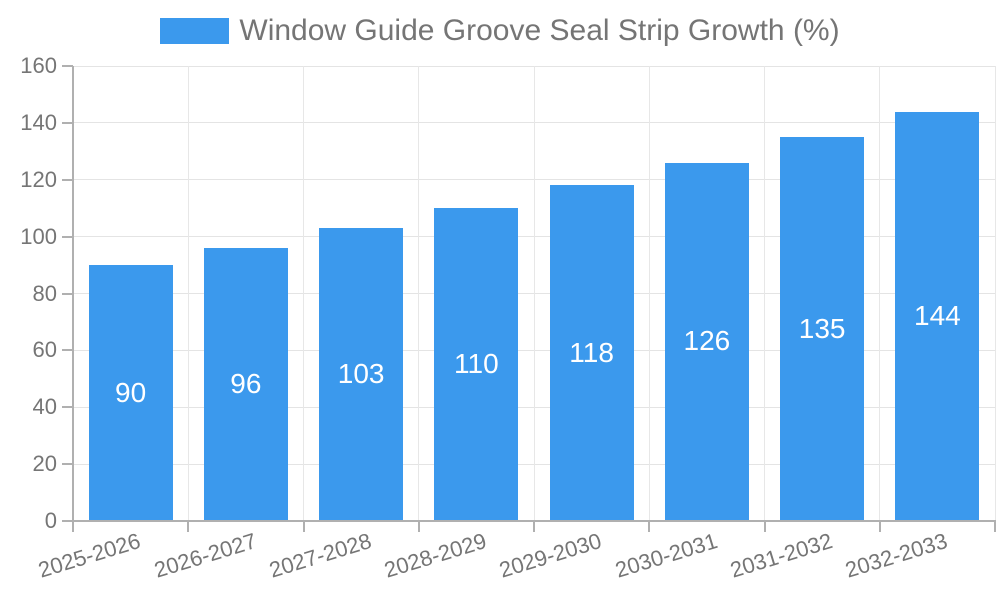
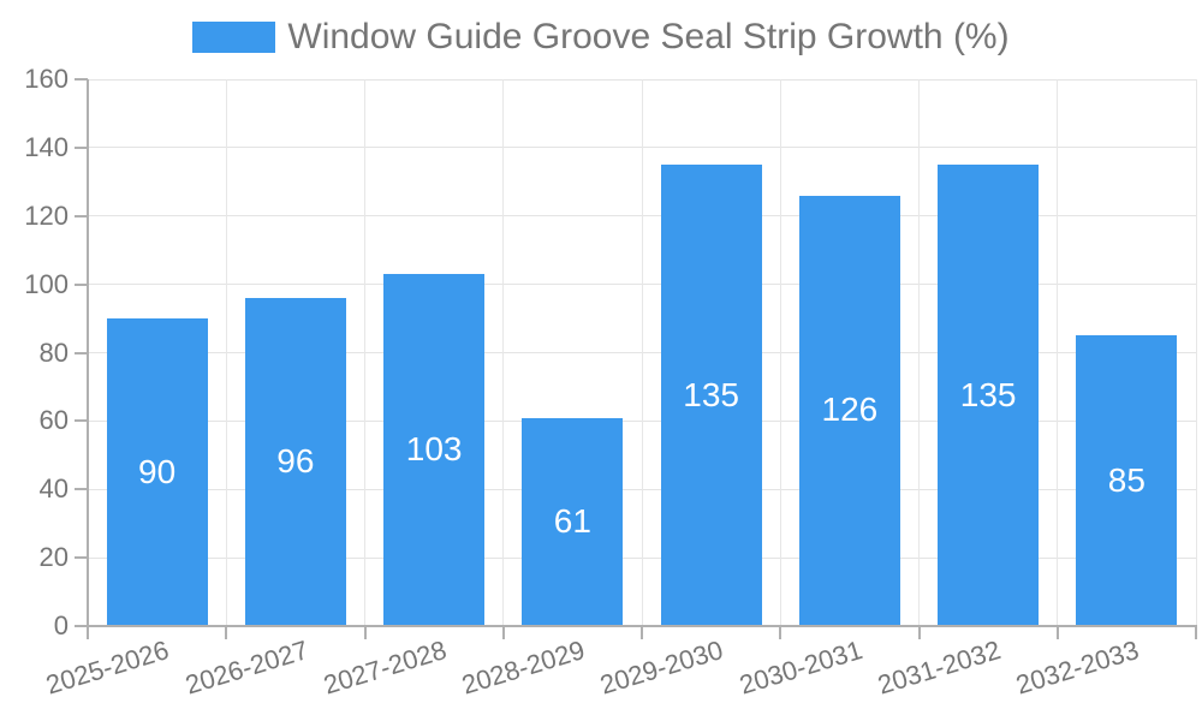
2028-2029: 110 -> 61
2029-2030: 118 -> 135
2032-2033: 144 -> 85
